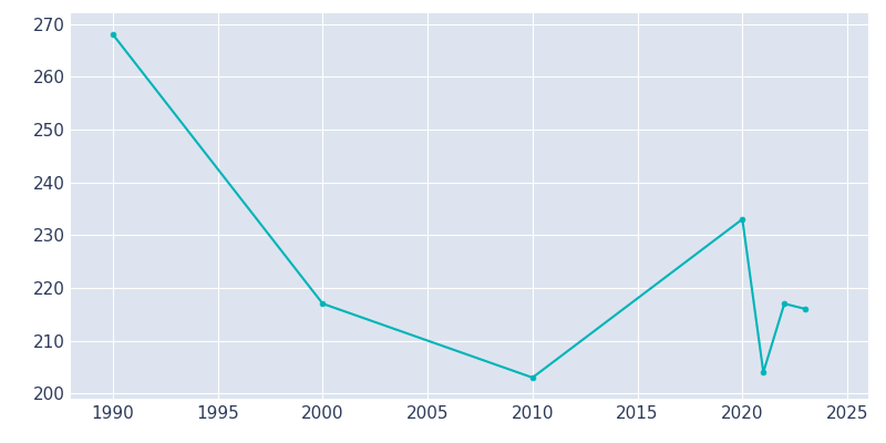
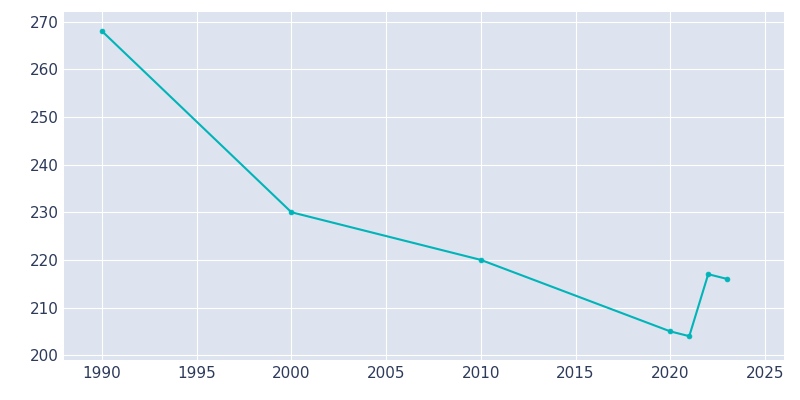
2000: 217 -> 230
2010: 203 -> 220
2020: 233 -> 205
